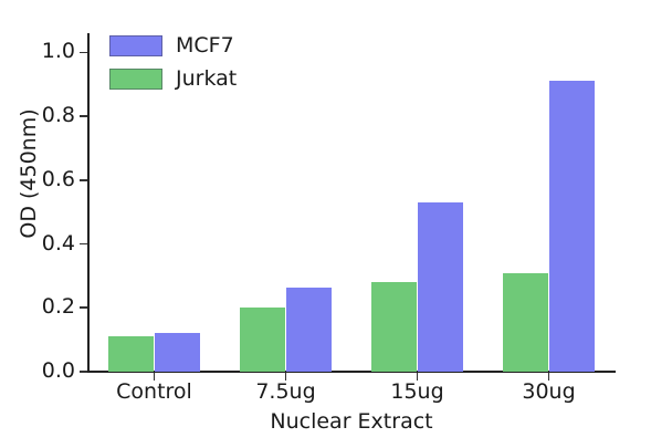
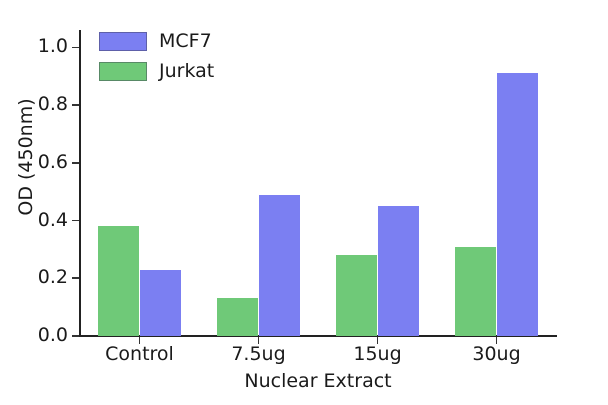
MCF7/Control: 0.12 -> 0.23
Jurkat/Control: 0.11 -> 0.38
MCF7/7.5ug: 0.27 -> 0.49
Jurkat/7.5ug: 0.20 -> 0.13
MCF7/15ug: 0.53 -> 0.45
